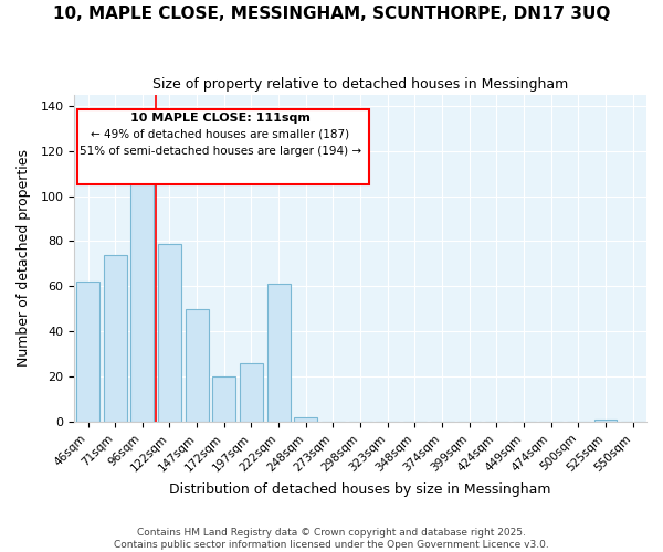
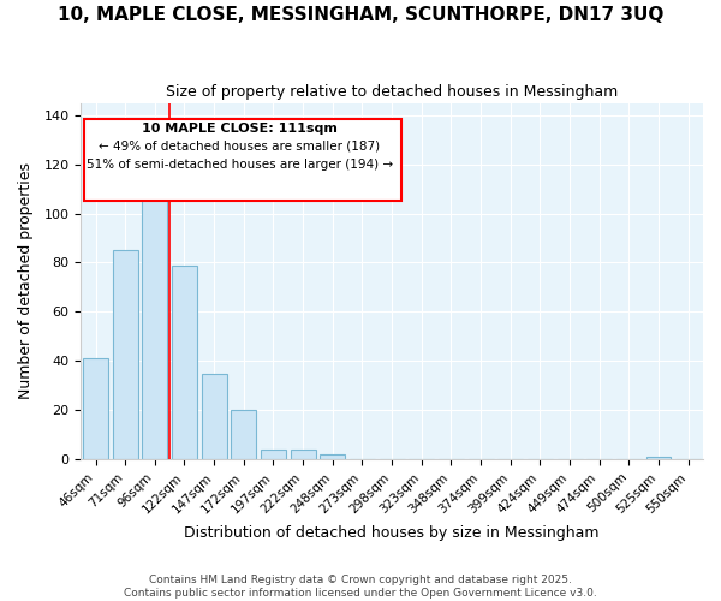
46sqm: 62 -> 41
71sqm: 74 -> 85
147sqm: 50 -> 35
197sqm: 26 -> 4
222sqm: 61 -> 4
